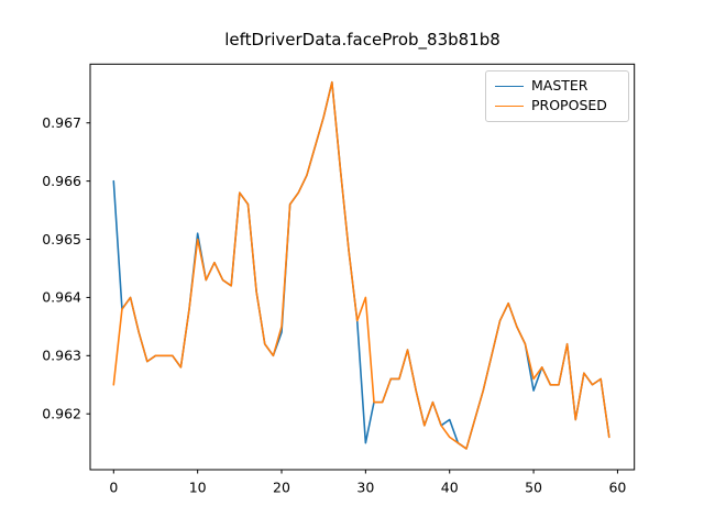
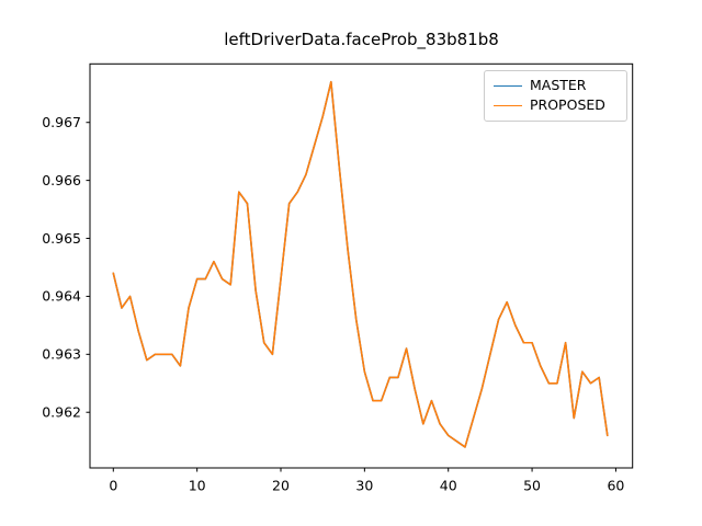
MASTER/0: 0.9660 -> 0.9644
PROPOSED/0: 0.9625 -> 0.9644
MASTER/10: 0.9651 -> 0.9643
PROPOSED/10: 0.9650 -> 0.9643
MASTER/20: 0.9634 -> 0.9643
PROPOSED/20: 0.9635 -> 0.9643
MASTER/30: 0.9615 -> 0.9627
PROPOSED/30: 0.9640 -> 0.9627
MASTER/40: 0.9619 -> 0.9616
MASTER/50: 0.9624 -> 0.9632
PROPOSED/50: 0.9626 -> 0.9632
